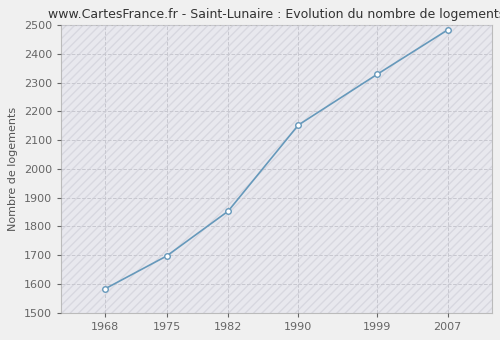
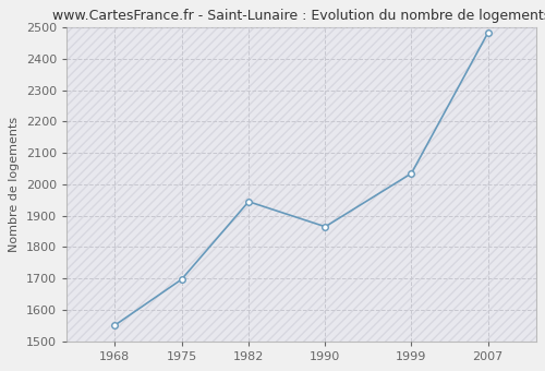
1968: 1583 -> 1550
1982: 1853 -> 1945
1990: 2153 -> 1865
1999: 2330 -> 2035
